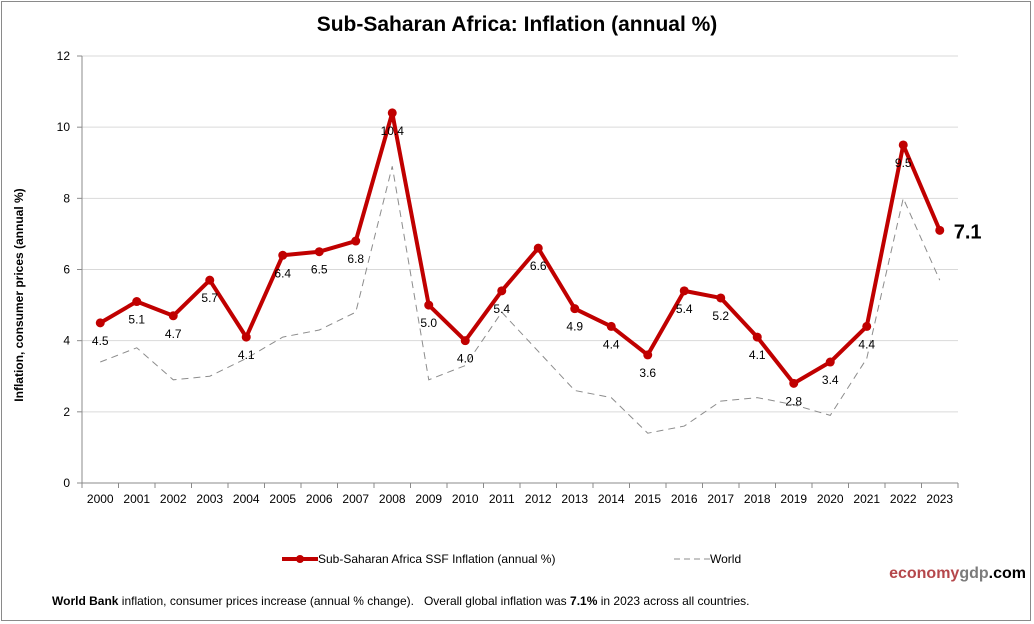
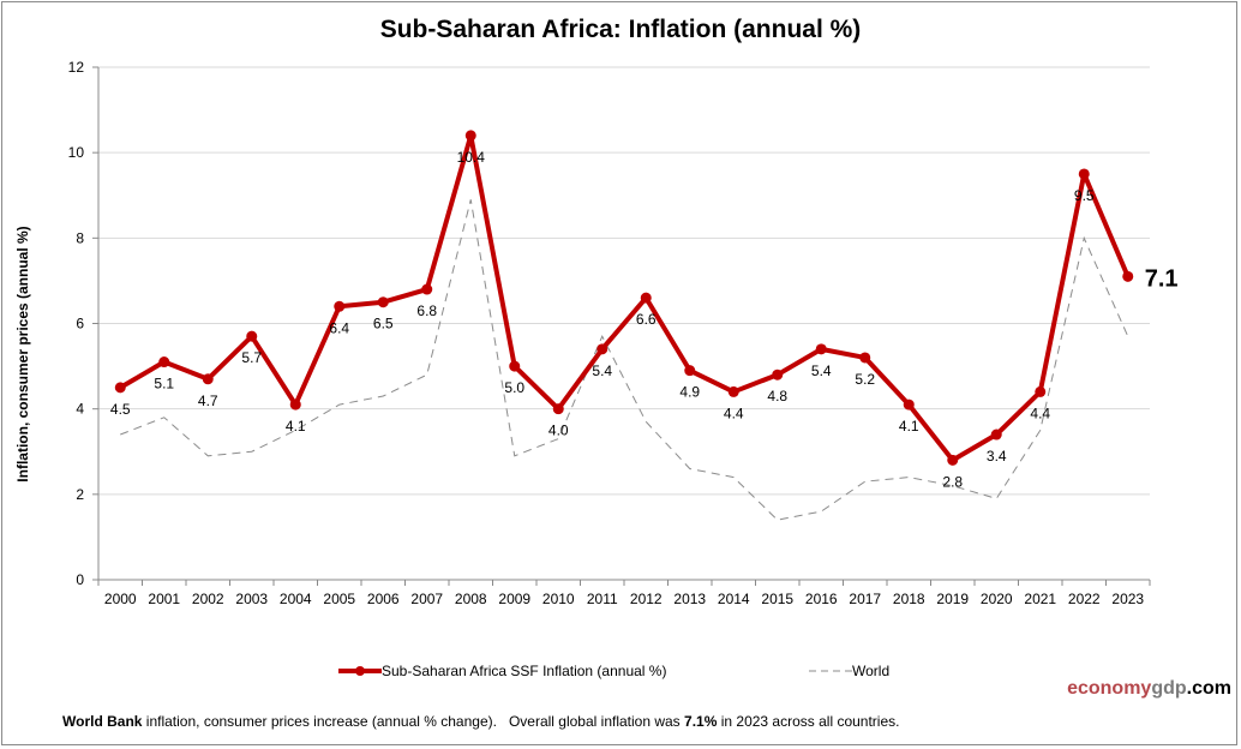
World/2011: 4.8 -> 5.7
Sub-Saharan Africa SSF Inflation (annual %)/2015: 3.6 -> 4.8
